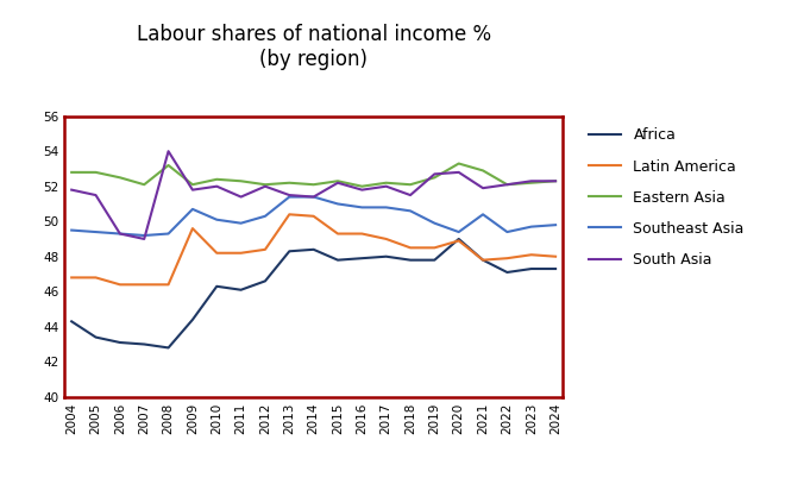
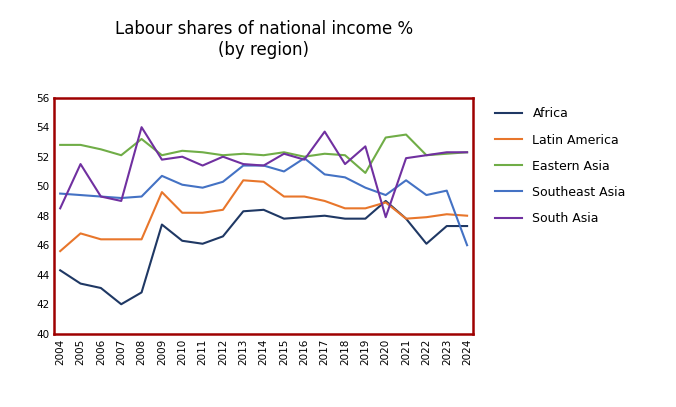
Latin America/2004: 46.8 -> 45.6
South Asia/2004: 51.8 -> 48.5
Africa/2007: 43.0 -> 42.0
Africa/2009: 44.4 -> 47.4
Southeast Asia/2016: 50.8 -> 51.9
South Asia/2017: 52.0 -> 53.7
Eastern Asia/2019: 52.5 -> 50.9
South Asia/2020: 52.8 -> 47.9
Eastern Asia/2021: 52.9 -> 53.5
Africa/2022: 47.1 -> 46.1
Southeast Asia/2024: 49.8 -> 46.0
